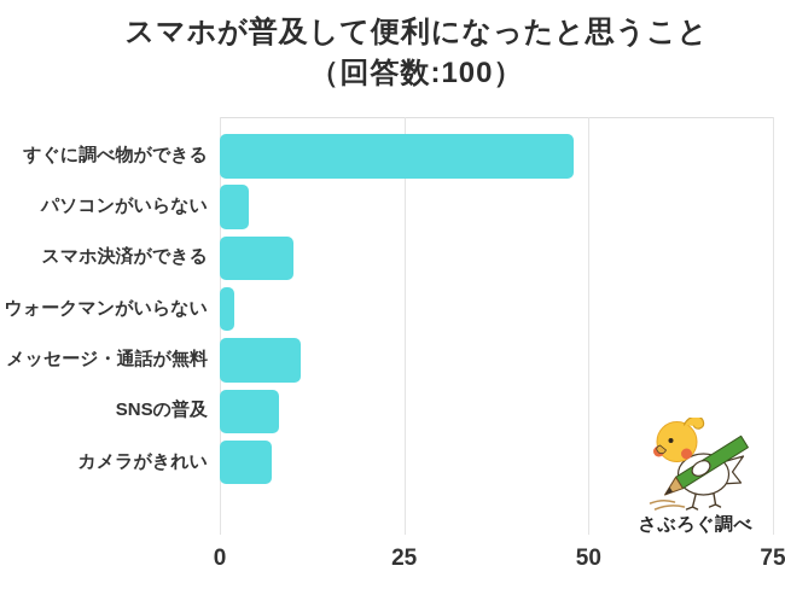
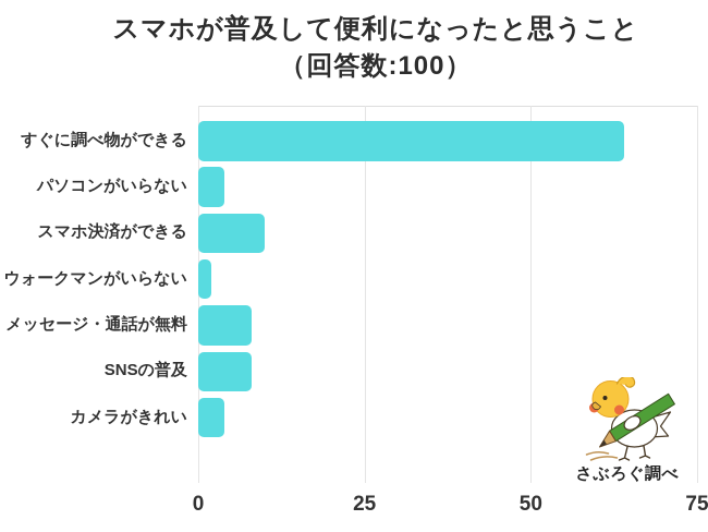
すぐに調べ物ができる: 48 -> 64
メッセージ・通話が無料: 11 -> 8
カメラがきれい: 7 -> 4
